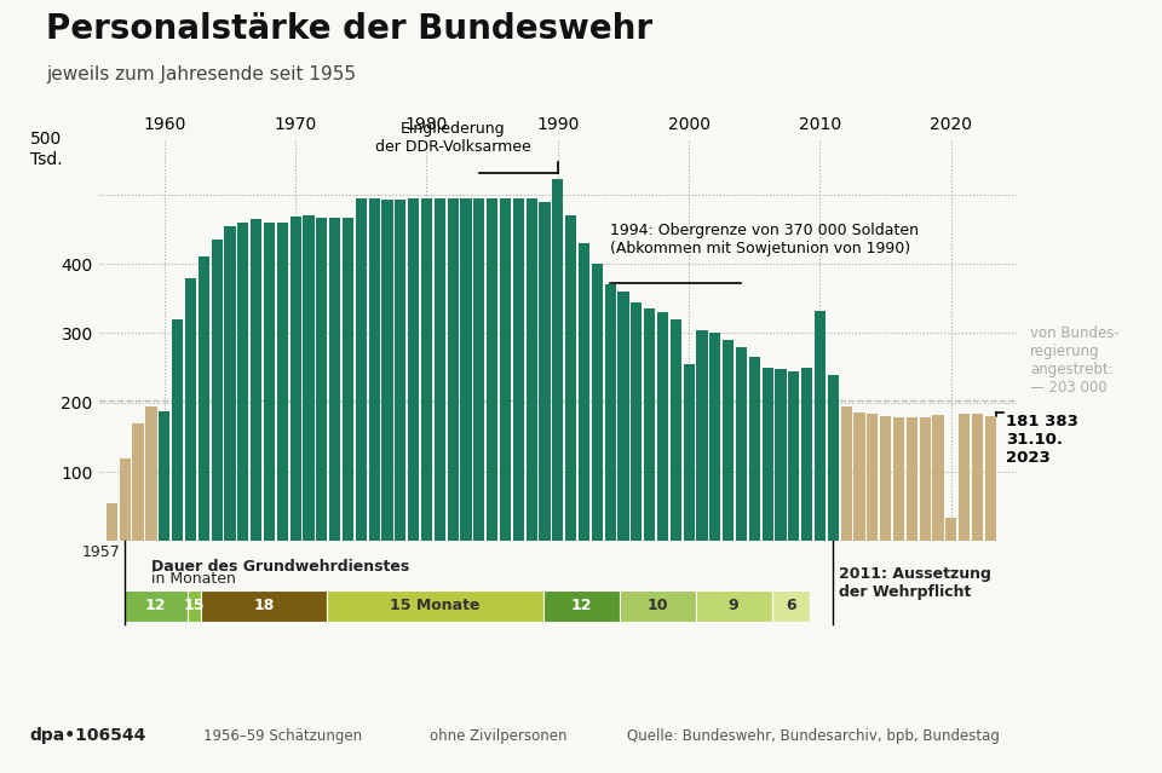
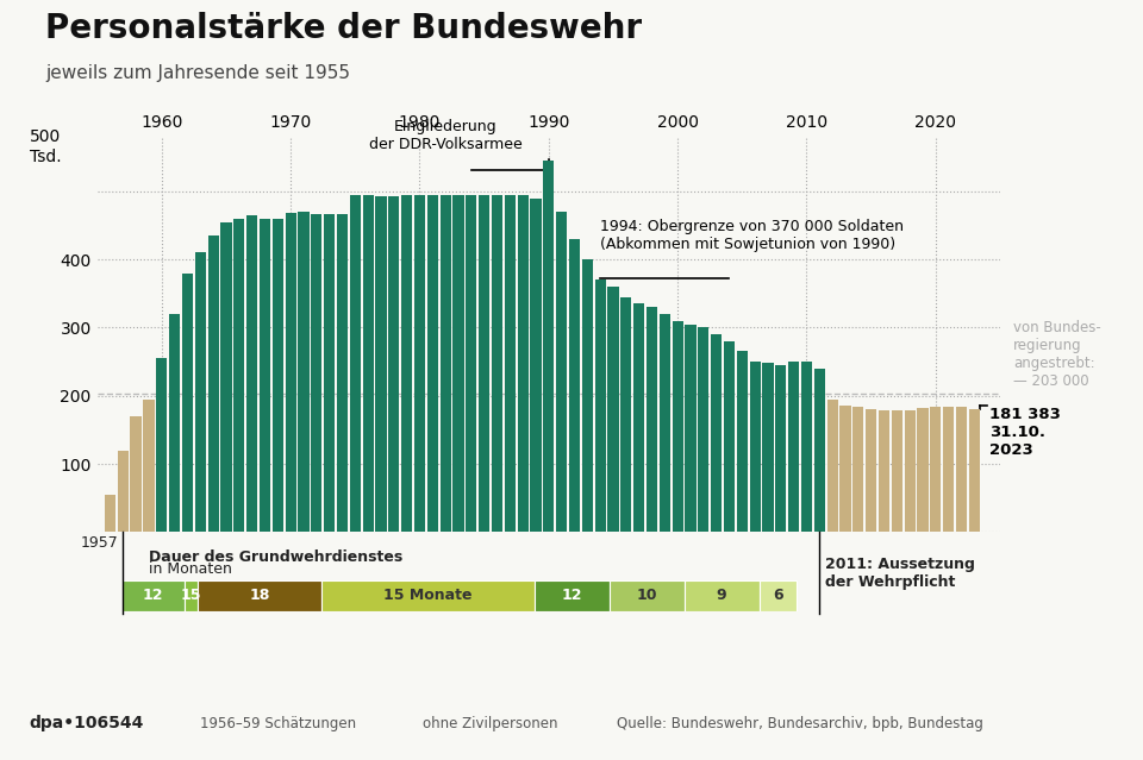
1960: 188 -> 255
1990: 522 -> 545
2000: 256 -> 310
2010: 332 -> 250
2020: 34 -> 183
